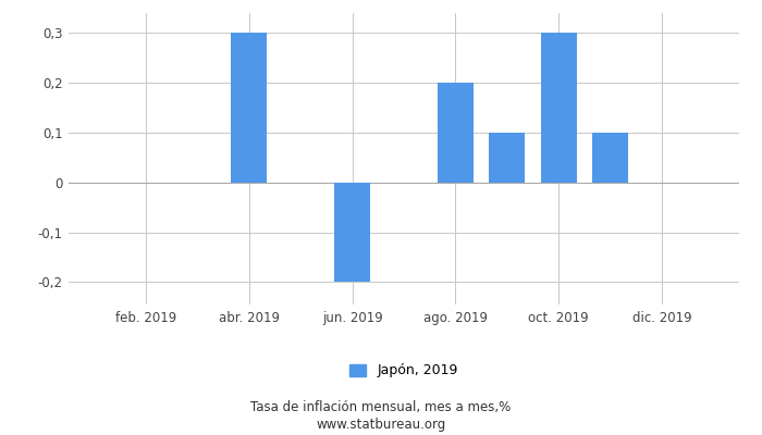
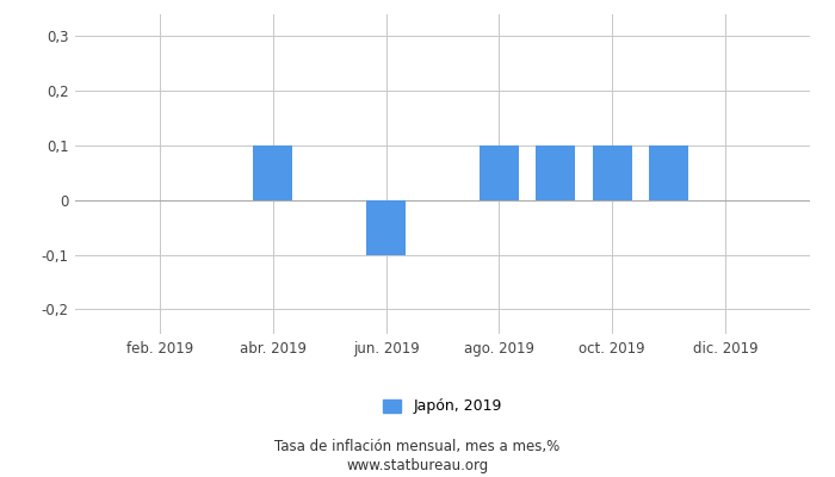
abr. 2019: 0,3 -> 0,1
jun. 2019: -0,2 -> -0,1
ago. 2019: 0,2 -> 0,1
oct. 2019: 0,3 -> 0,1
